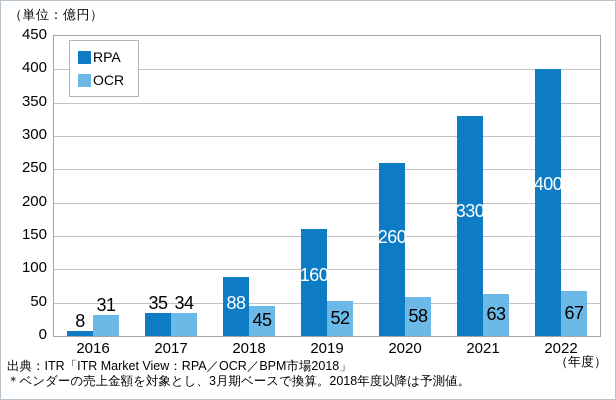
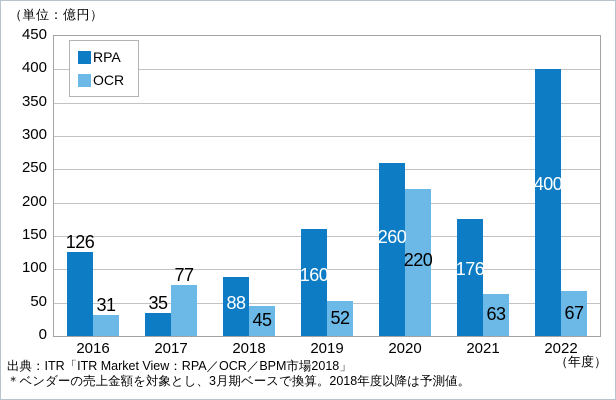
RPA/2016: 8 -> 126
OCR/2017: 34 -> 77
OCR/2020: 58 -> 220
RPA/2021: 330 -> 176
